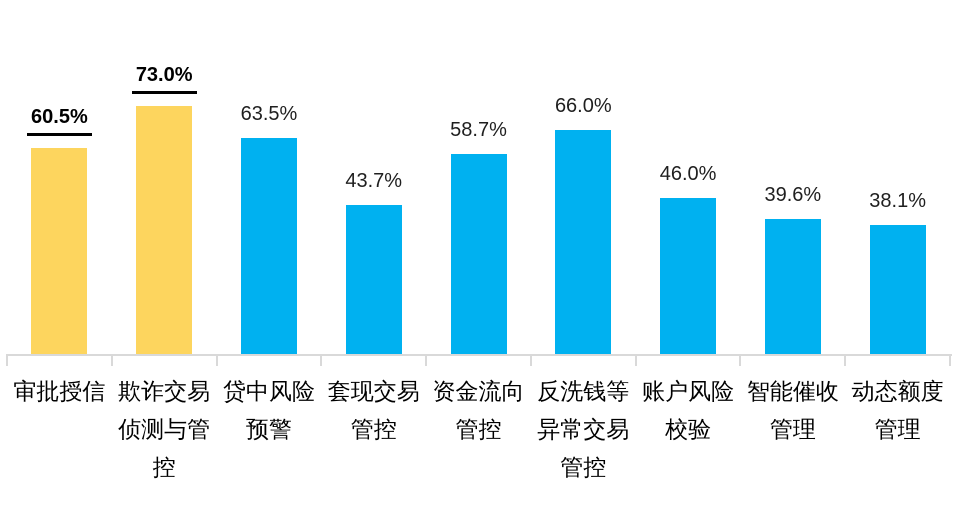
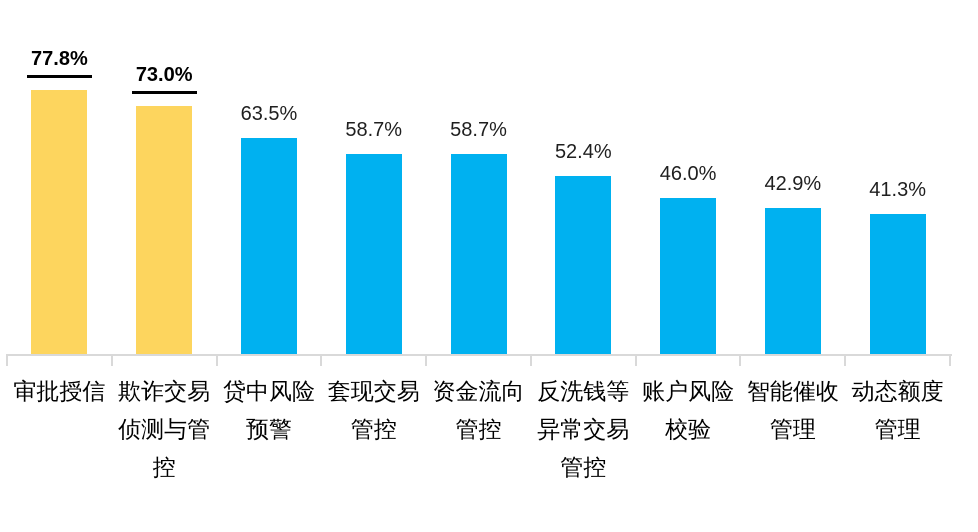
审批授信: 60.5% -> 77.8%
套现交易管控: 43.7% -> 58.7%
反洗钱等异常交易管控: 66.0% -> 52.4%
智能催收管理: 39.6% -> 42.9%
动态额度管理: 38.1% -> 41.3%
